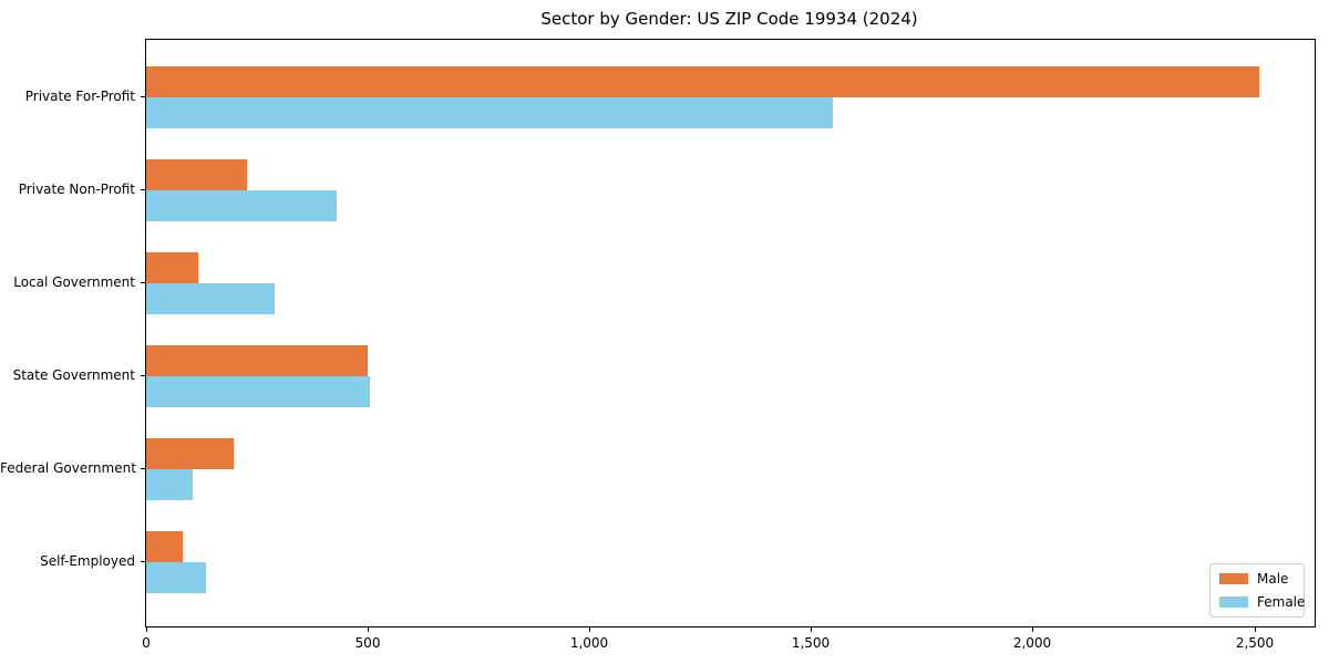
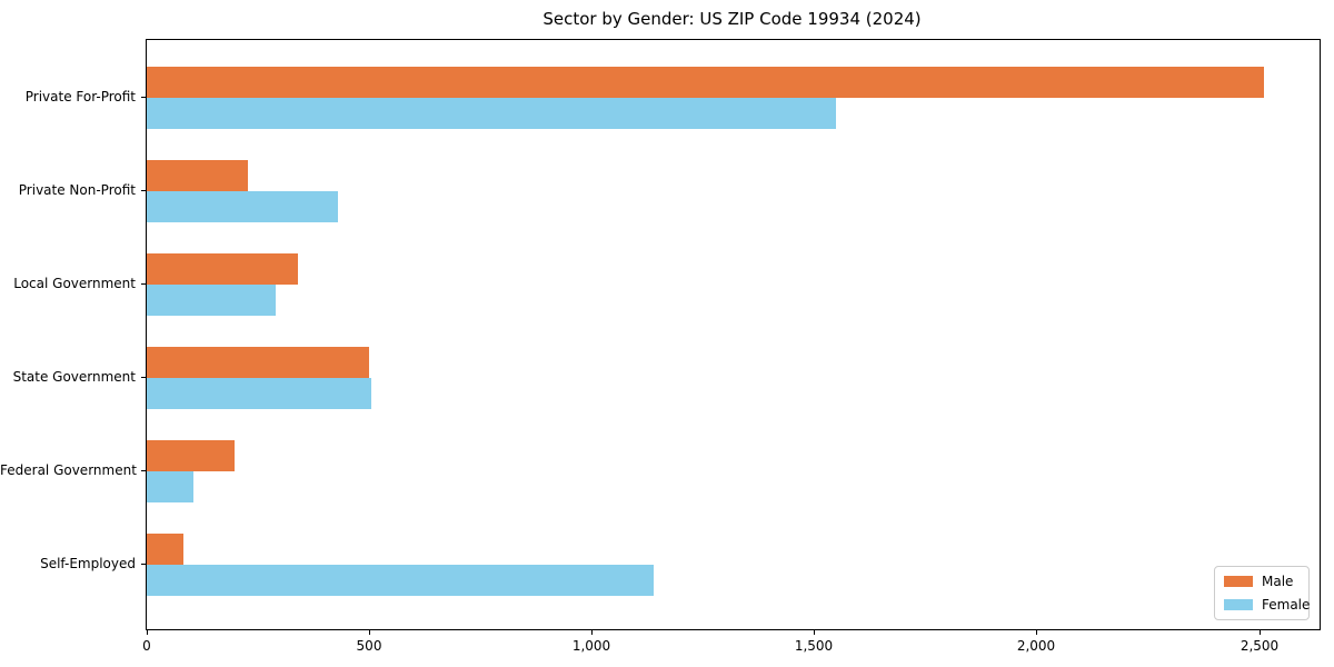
Male/Local Government: 120 -> 340
Female/Self-Employed: 140 -> 1140
